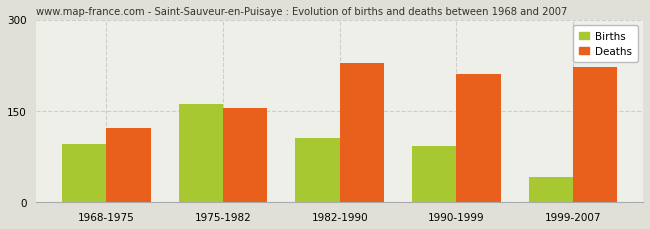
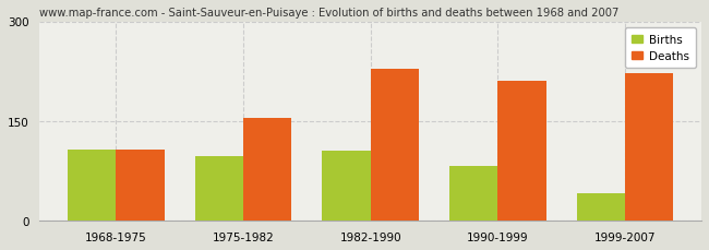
Births/1968-1975: 96 -> 108
Deaths/1968-1975: 122 -> 108
Births/1975-1982: 162 -> 98
Births/1990-1999: 92 -> 82
